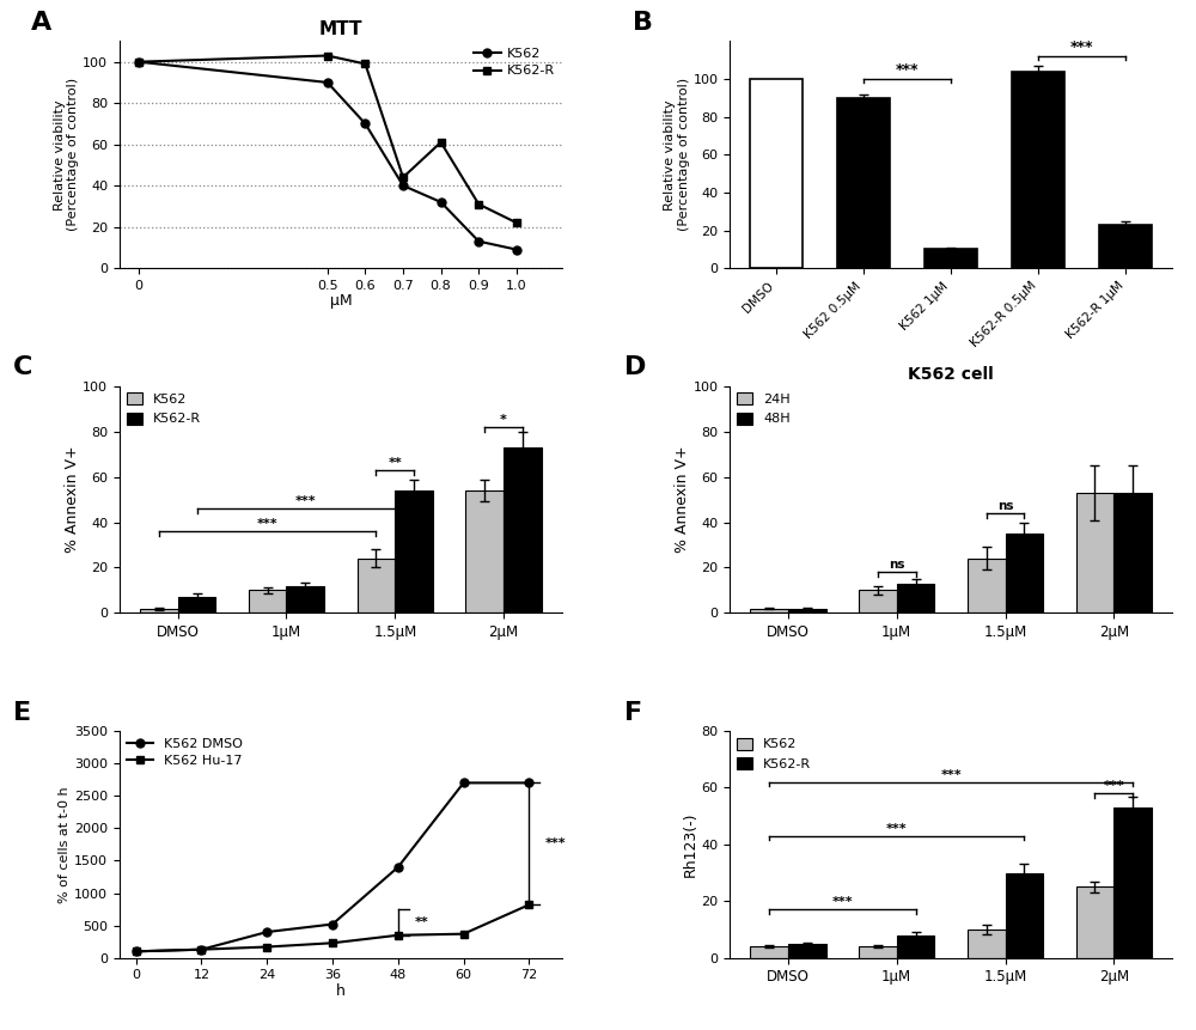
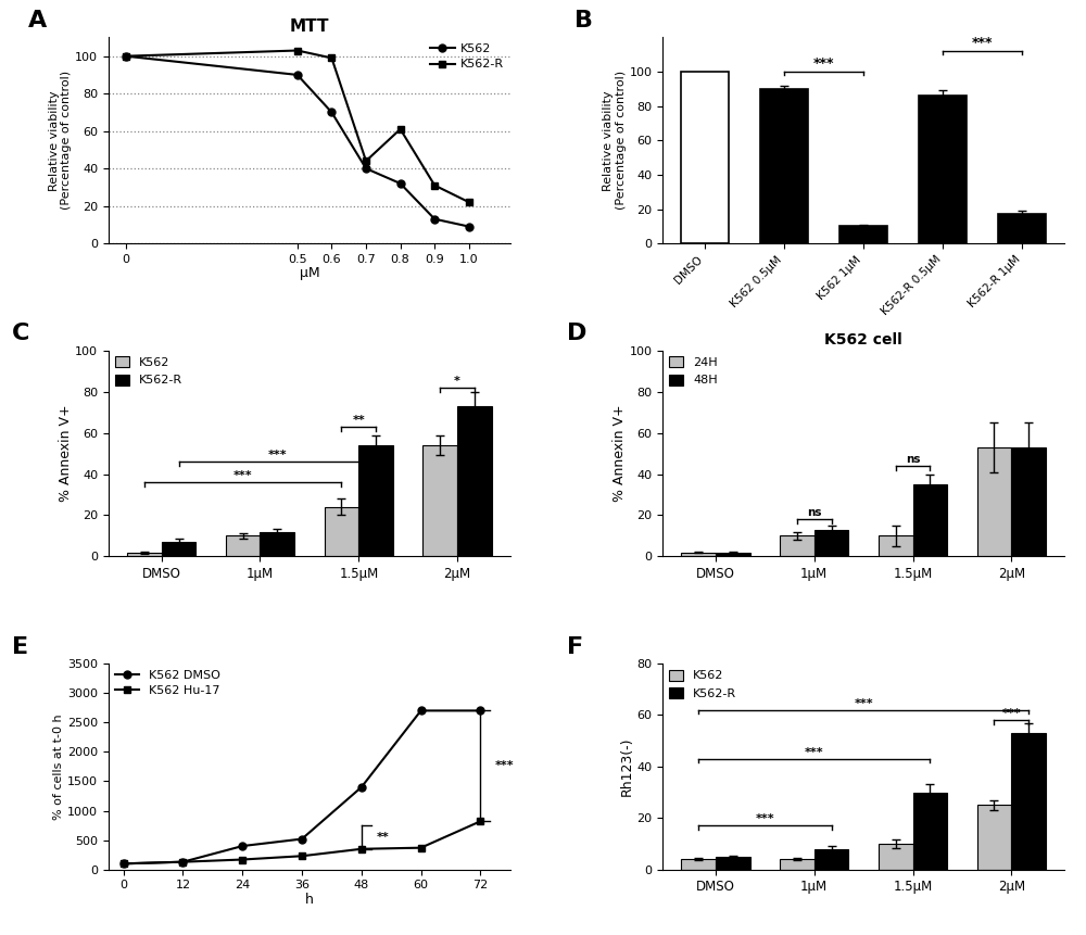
K562-R 0.5μM: 104 -> 86
K562-R 1μM: 23 -> 17
K562 cell/24H/1.5μM: 24 -> 10
